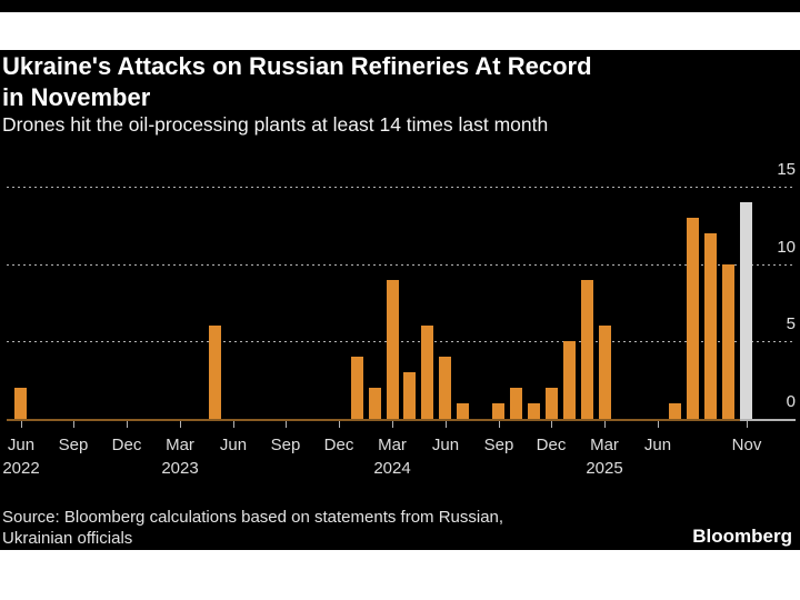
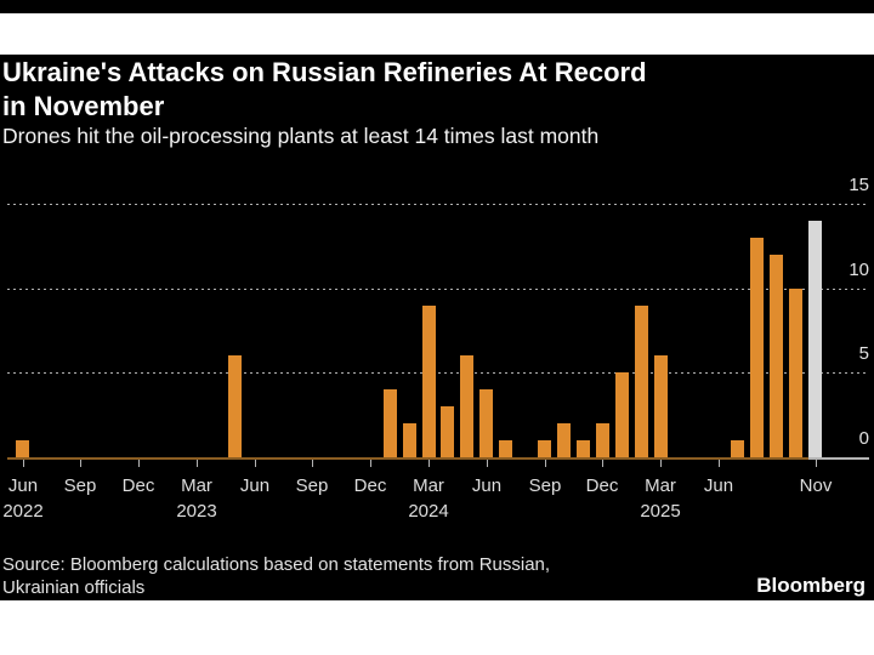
Jun 2022: 2 -> 1
